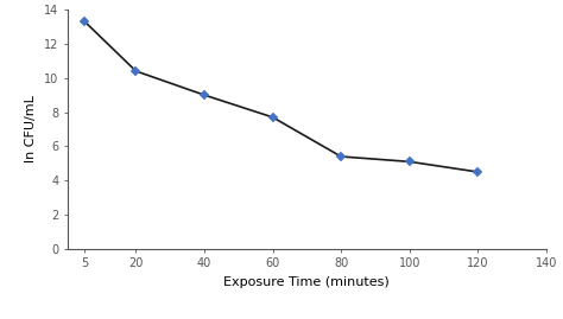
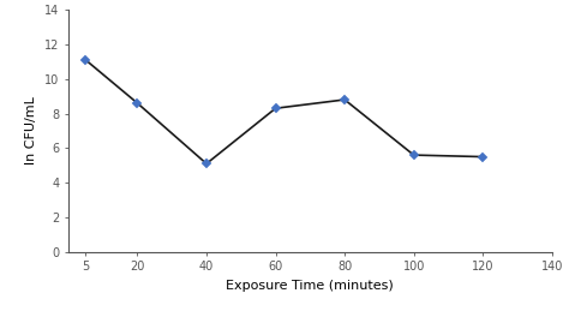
5: 13.3 -> 11.1
20: 10.4 -> 8.6
40: 9.0 -> 5.1
60: 7.7 -> 8.3
80: 5.4 -> 8.8
100: 5.1 -> 5.6
120: 4.5 -> 5.5
